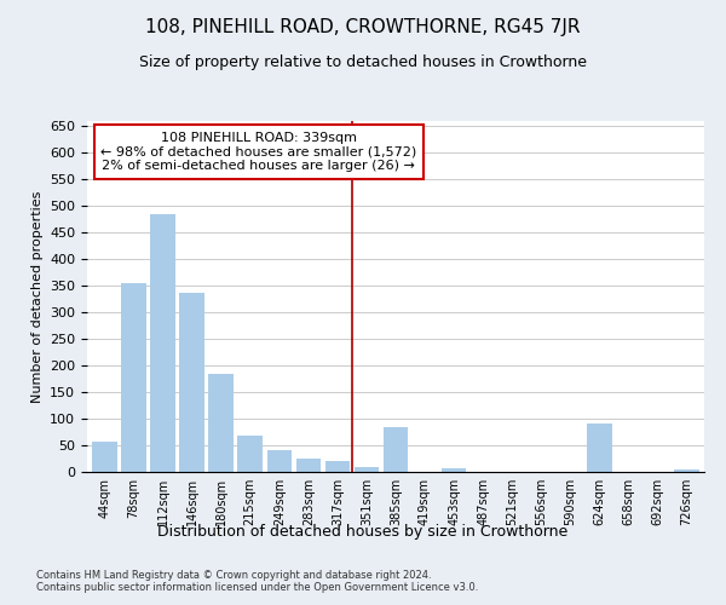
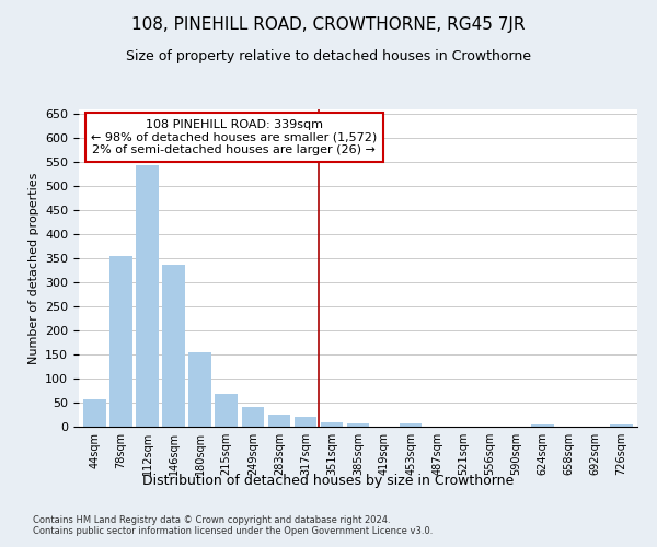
112sqm: 485 -> 543
180sqm: 185 -> 155
385sqm: 85 -> 7
624sqm: 90 -> 5
